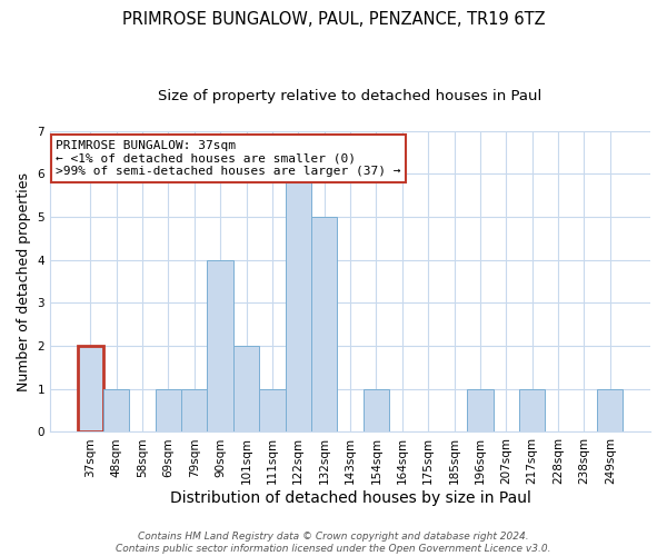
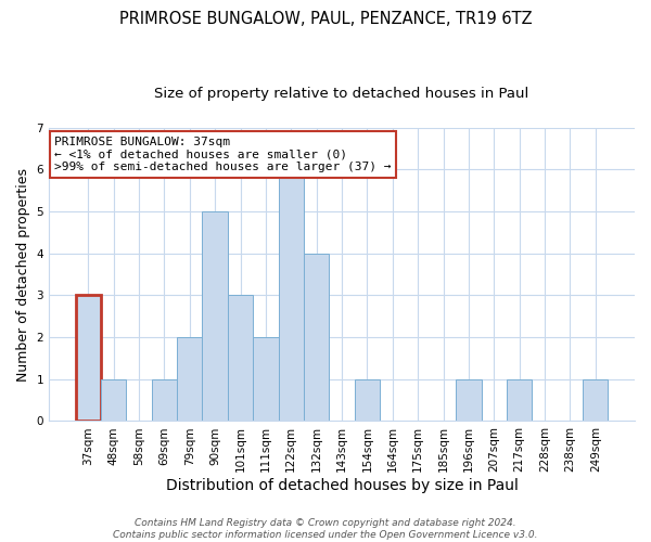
37sqm: 2 -> 3
79sqm: 1 -> 2
90sqm: 4 -> 5
101sqm: 2 -> 3
111sqm: 1 -> 2
132sqm: 5 -> 4
